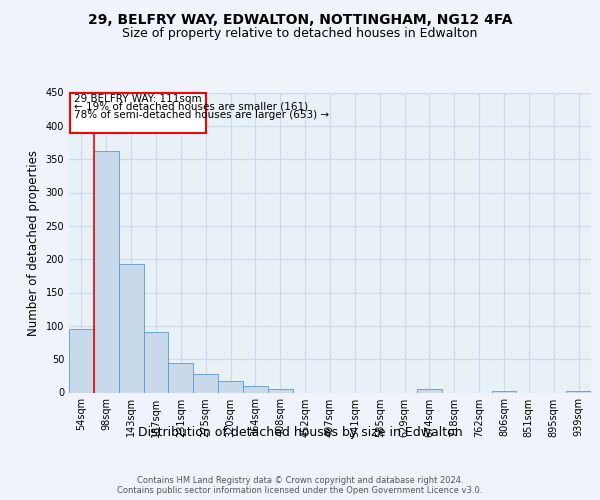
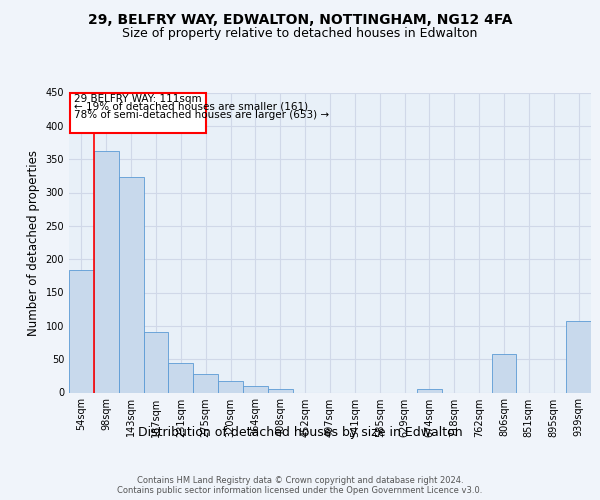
54sqm: 95 -> 184
143sqm: 193 -> 324
806sqm: 3 -> 58
939sqm: 3 -> 108
